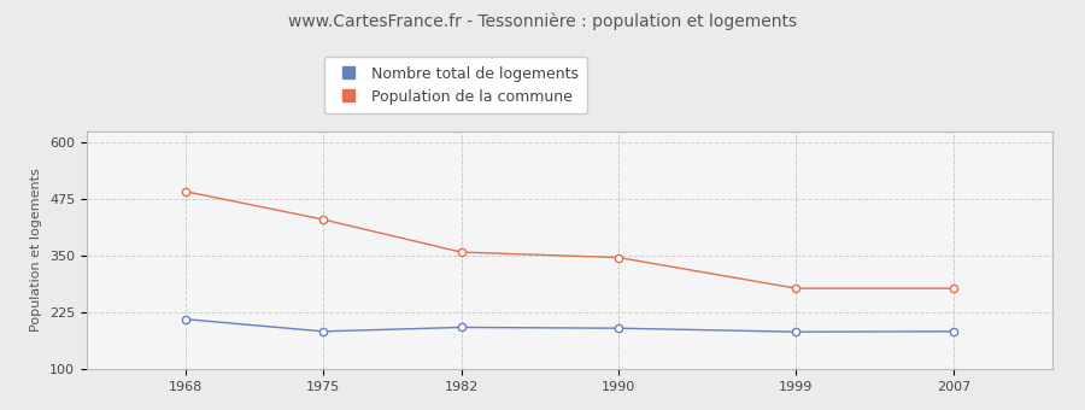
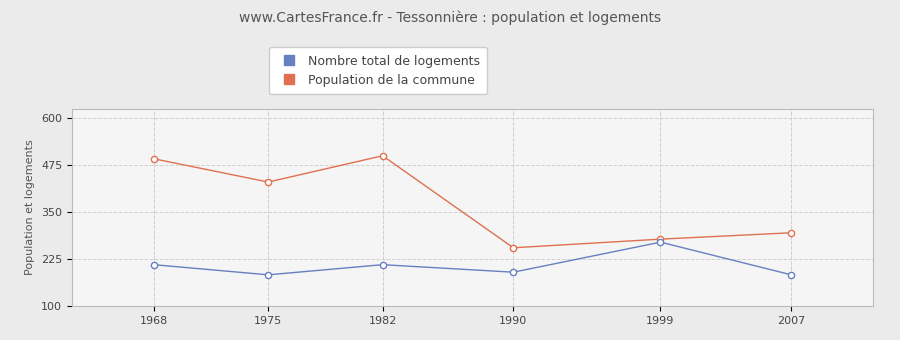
Nombre total de logements/1982: 192 -> 210
Population de la commune/1982: 358 -> 500
Population de la commune/1990: 346 -> 255
Nombre total de logements/1999: 182 -> 270
Population de la commune/2007: 278 -> 295
